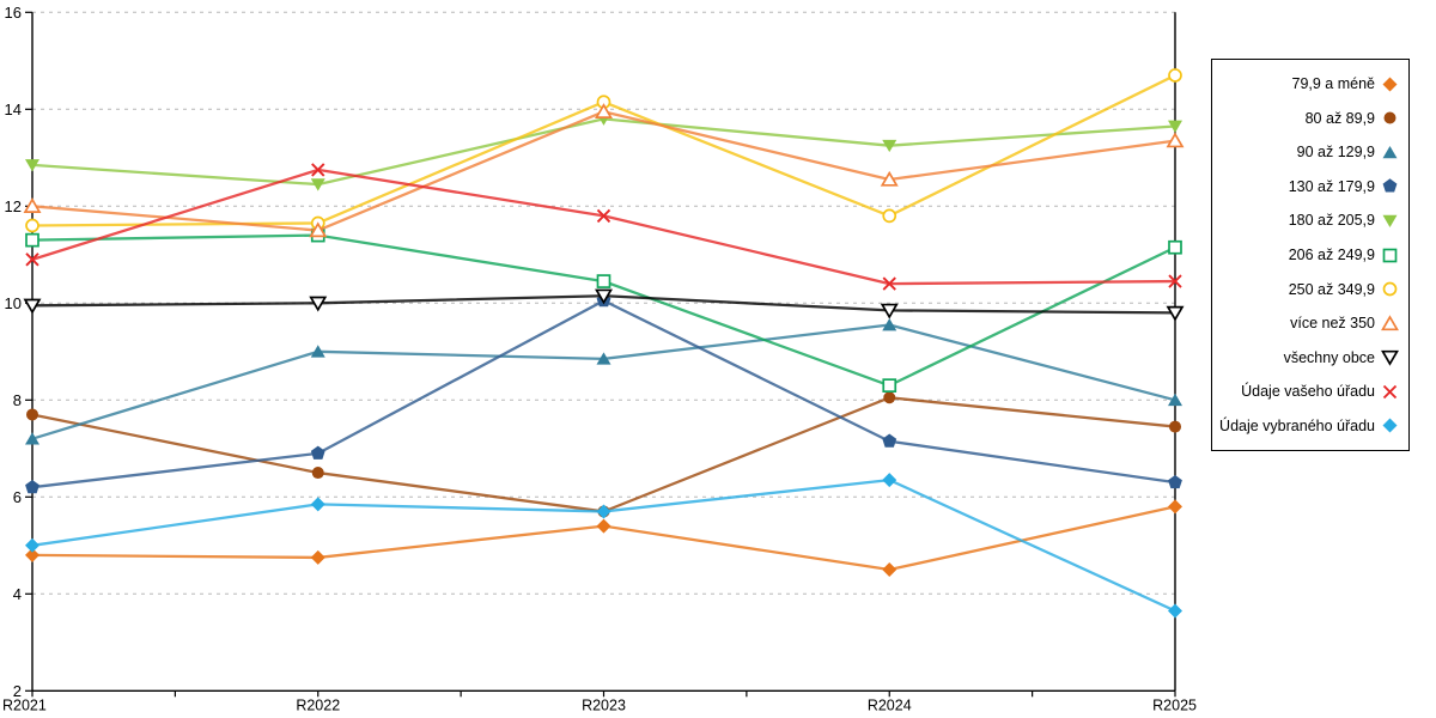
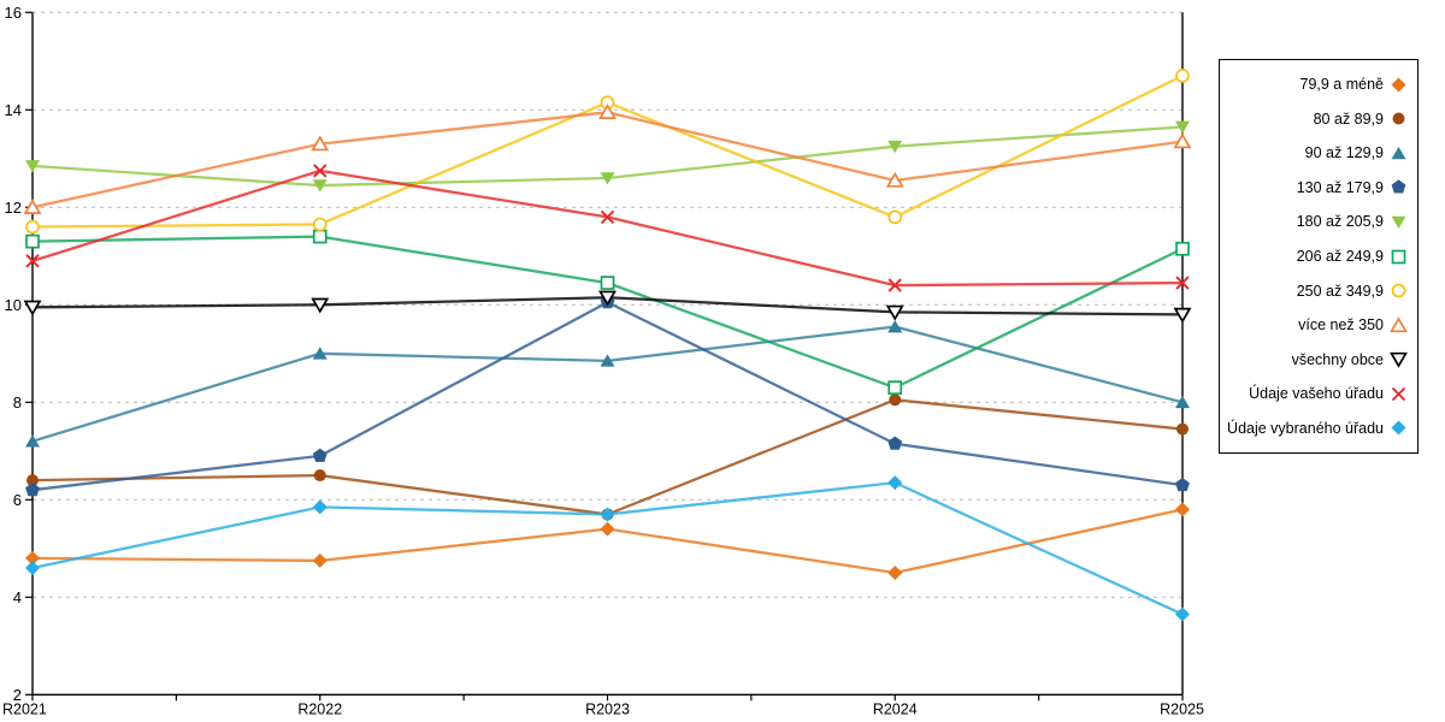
80 až 89,9/R2021: 7.7 -> 6.4
Údaje vybraného úřadu/R2021: 5.0 -> 4.6
více než 350/R2022: 11.5 -> 13.3
180 až 205,9/R2023: 13.8 -> 12.6
